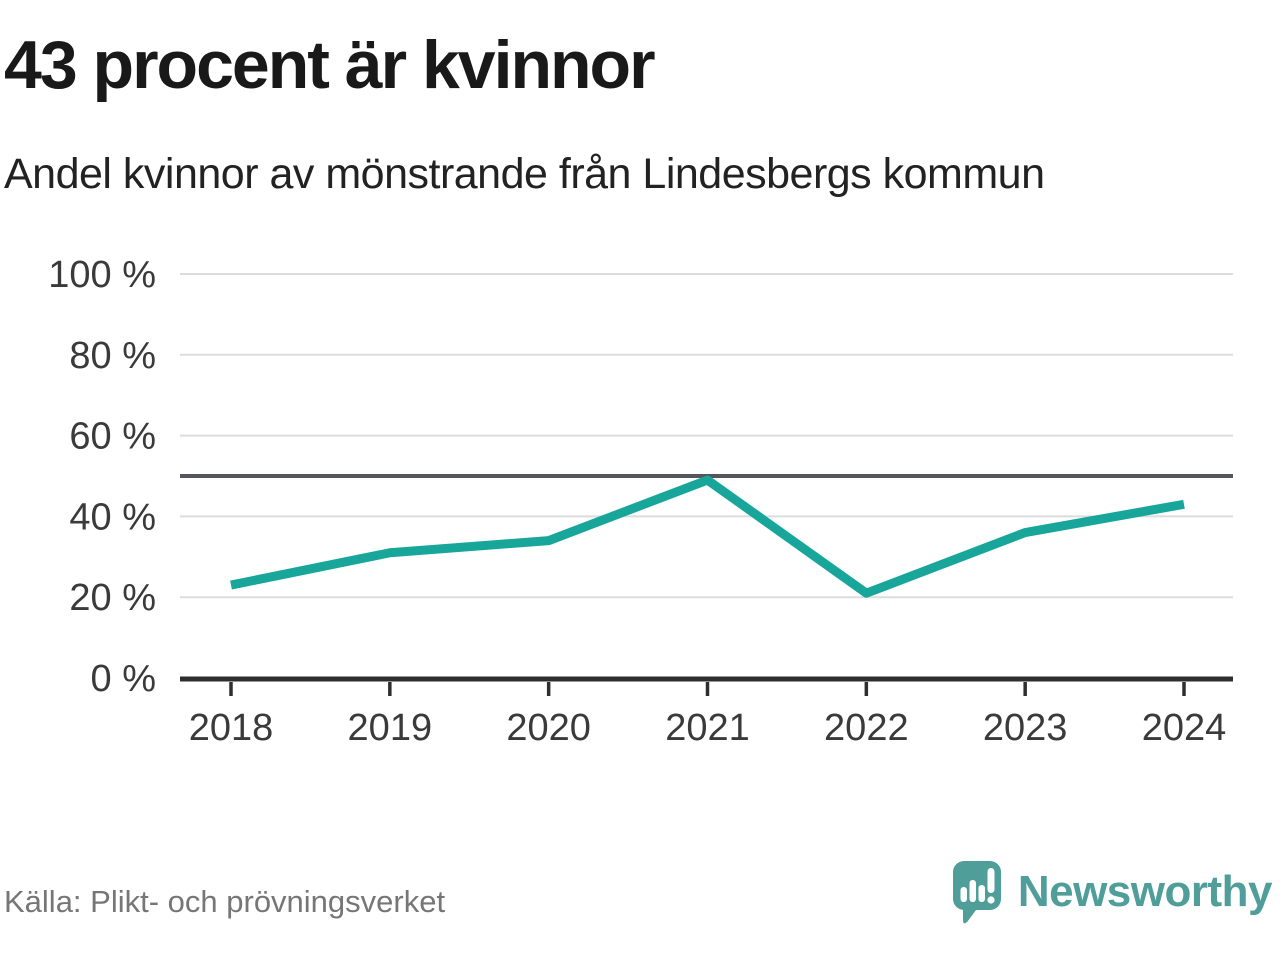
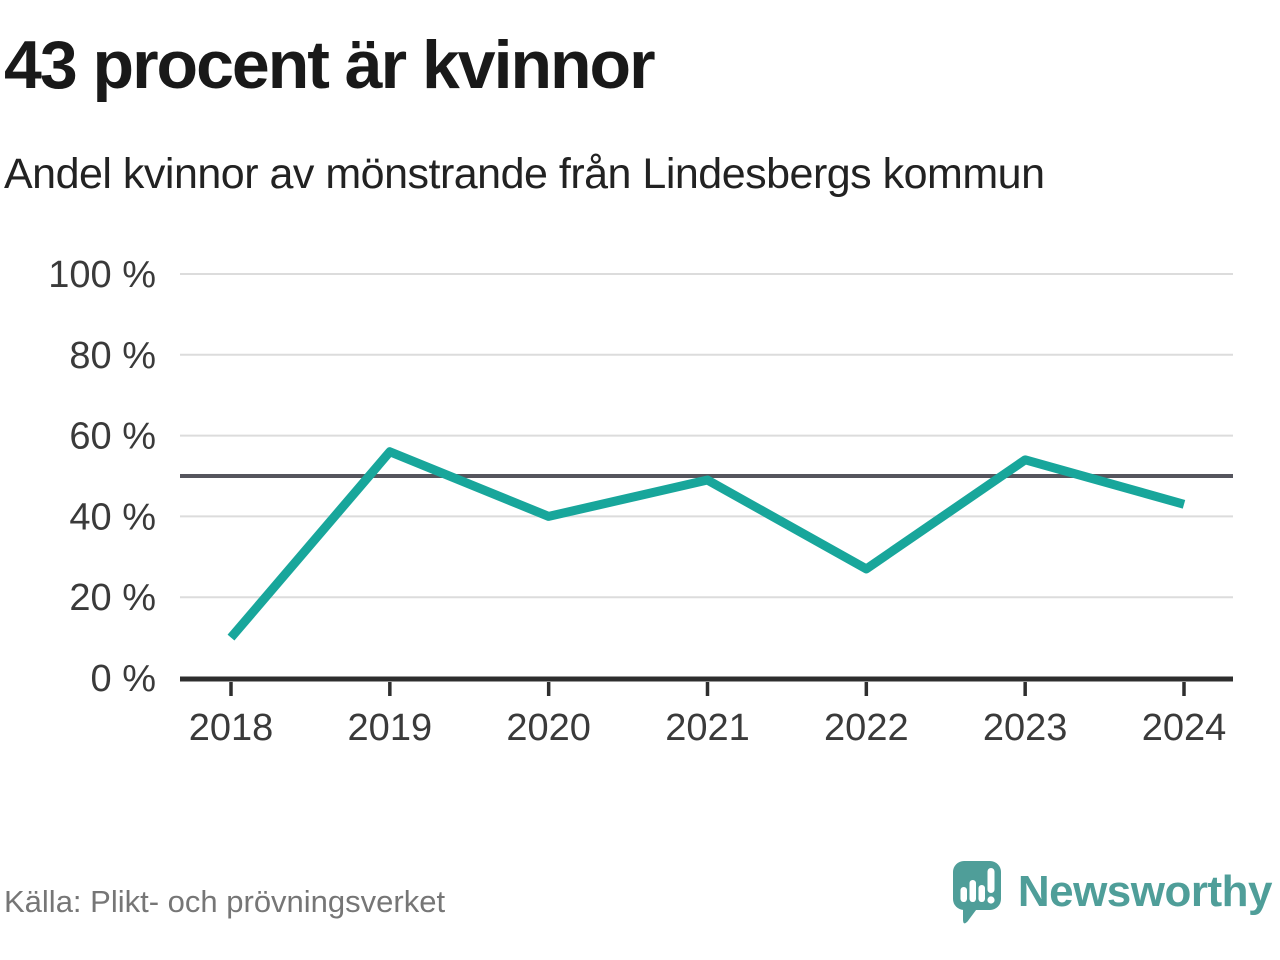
2018: 23% -> 10%
2019: 31% -> 56%
2020: 34% -> 40%
2022: 21% -> 27%
2023: 36% -> 54%
